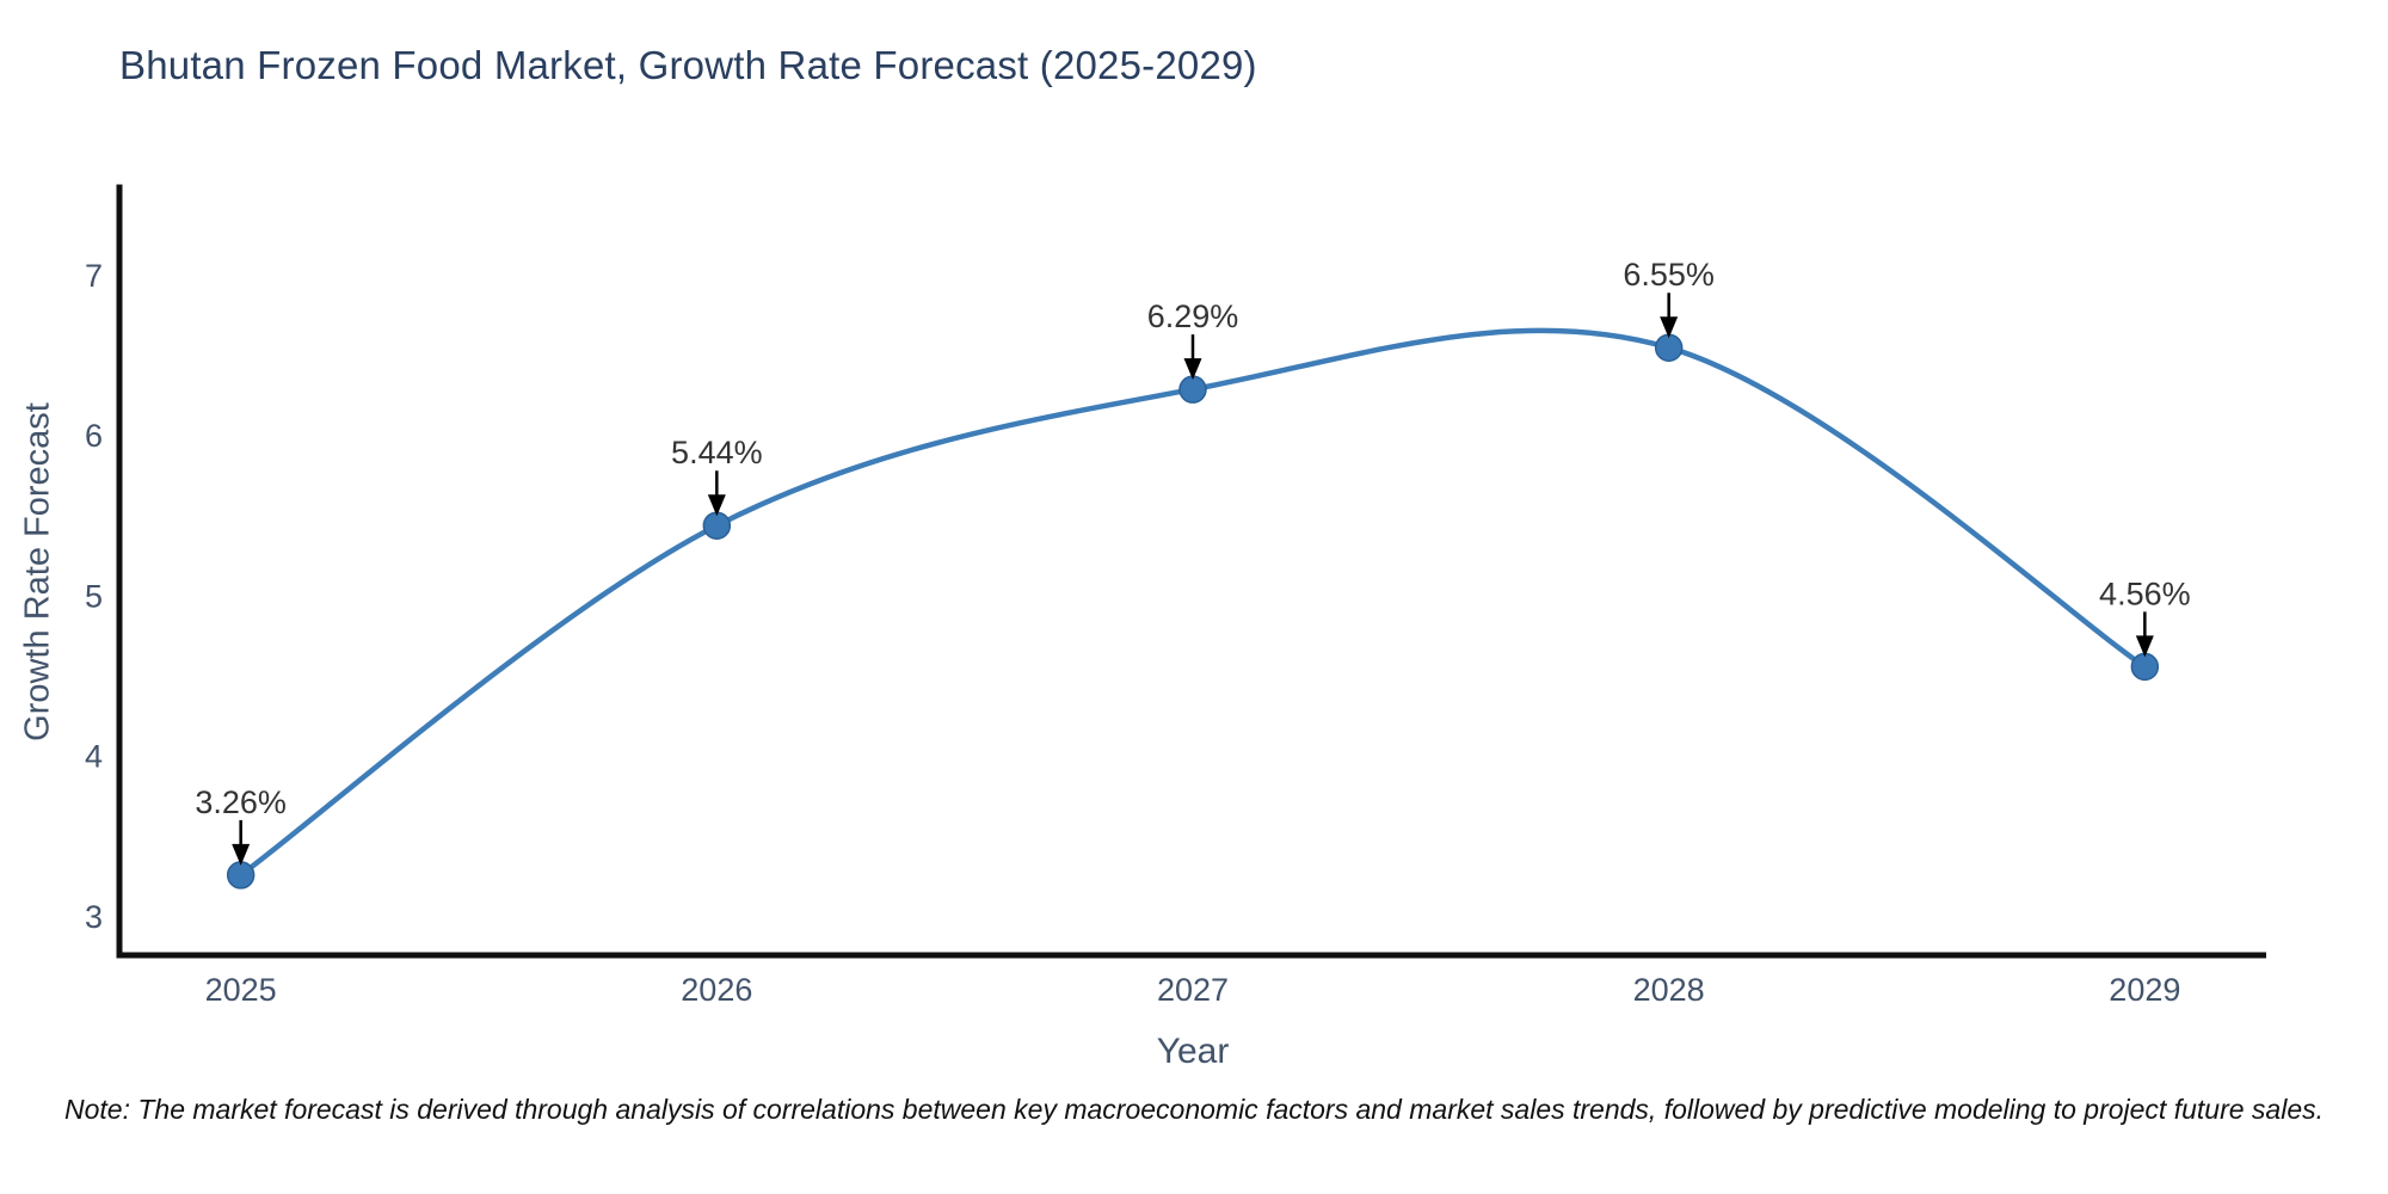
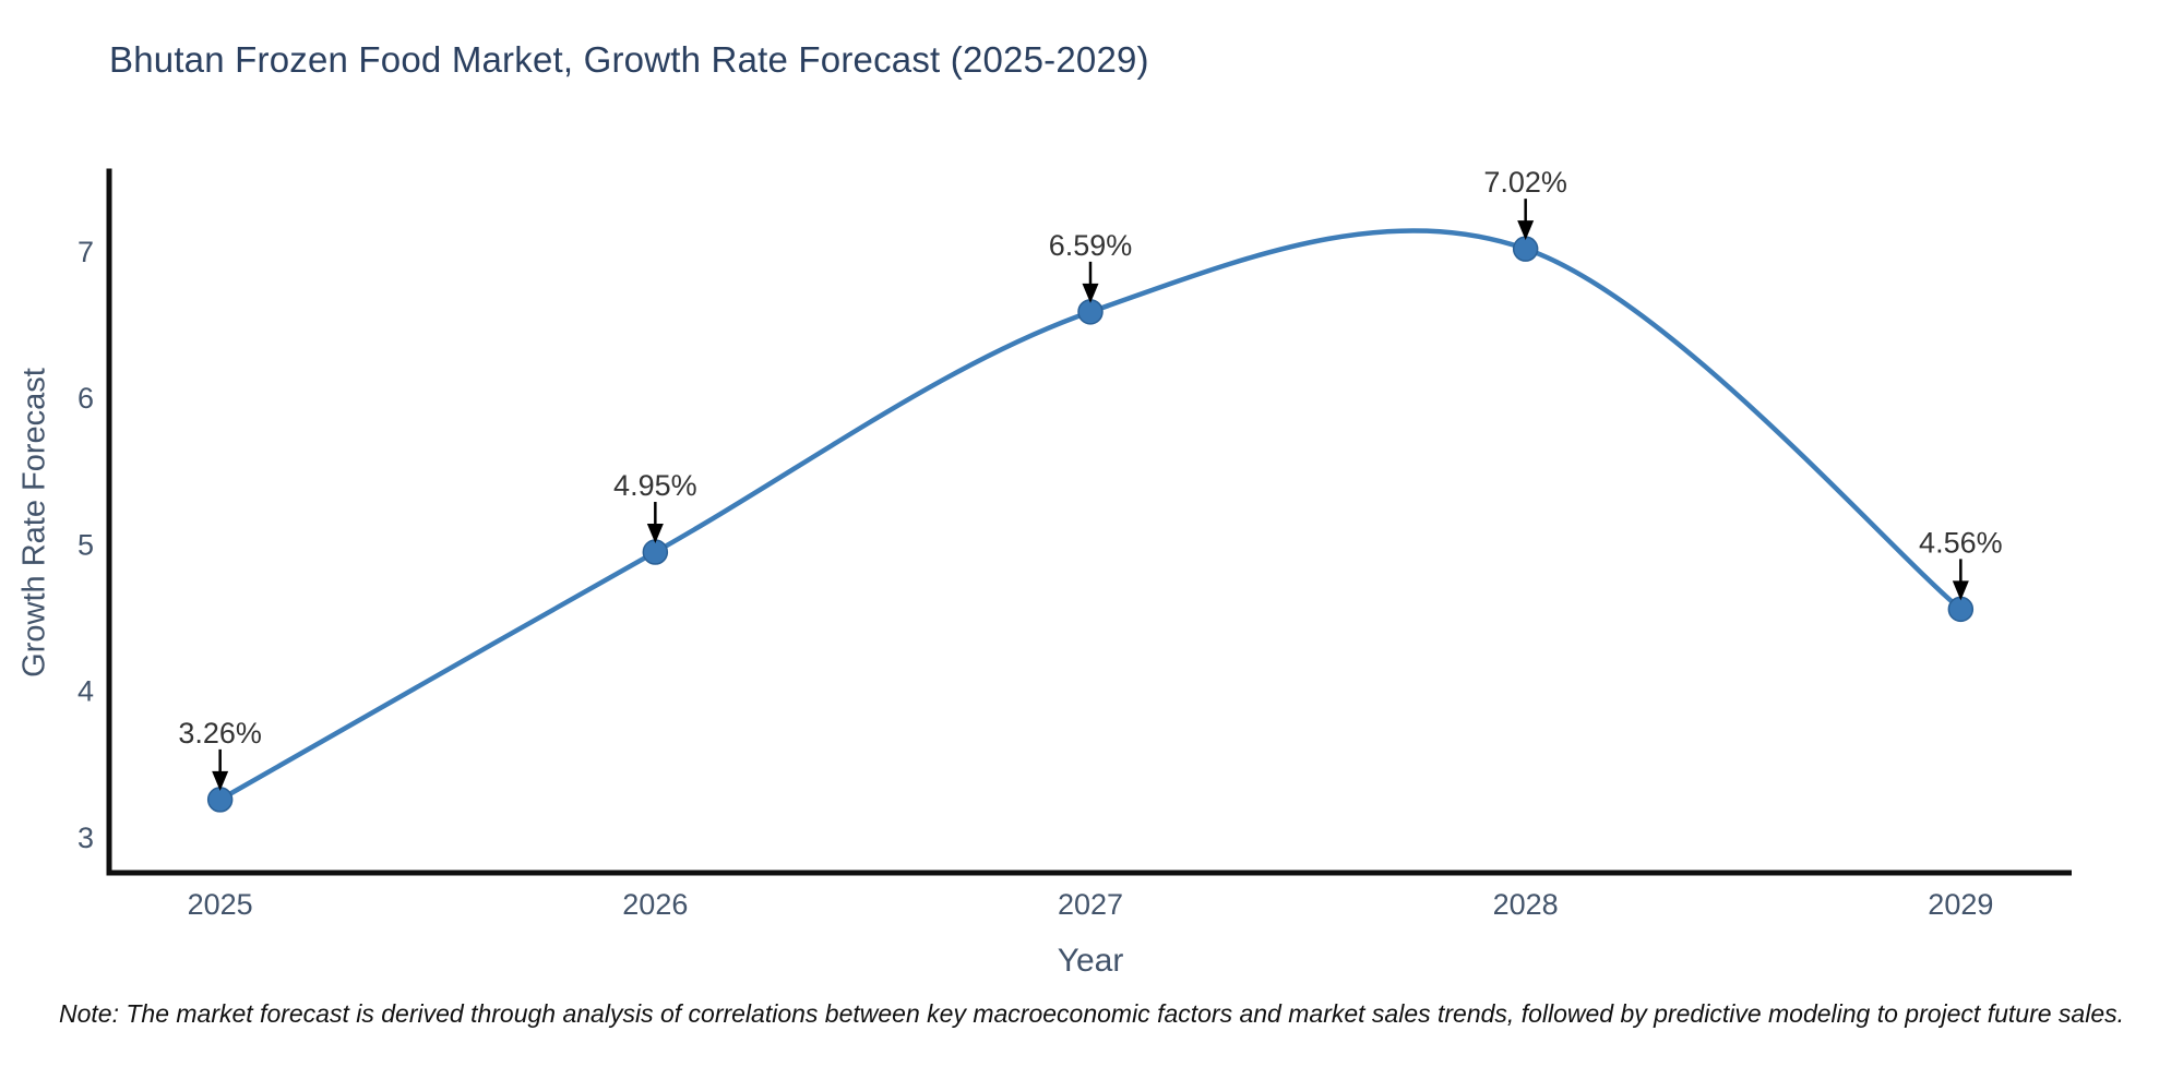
2026: 5.44% -> 4.95%
2027: 6.29% -> 6.59%
2028: 6.55% -> 7.02%
